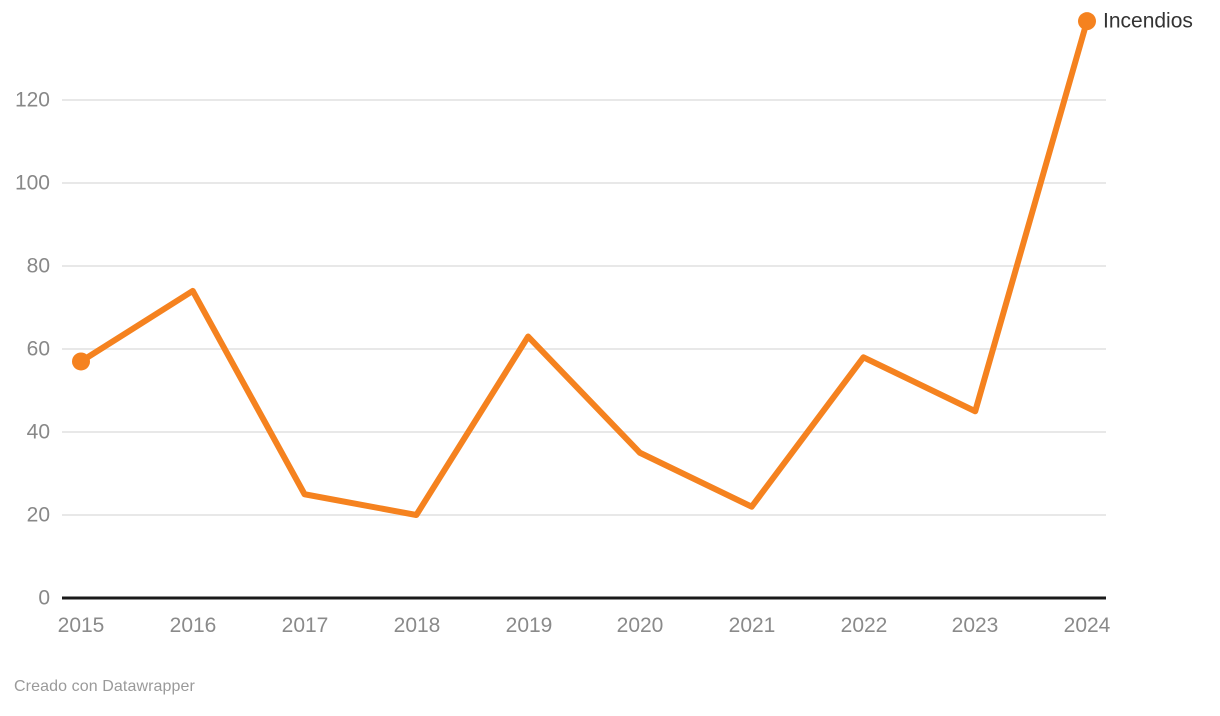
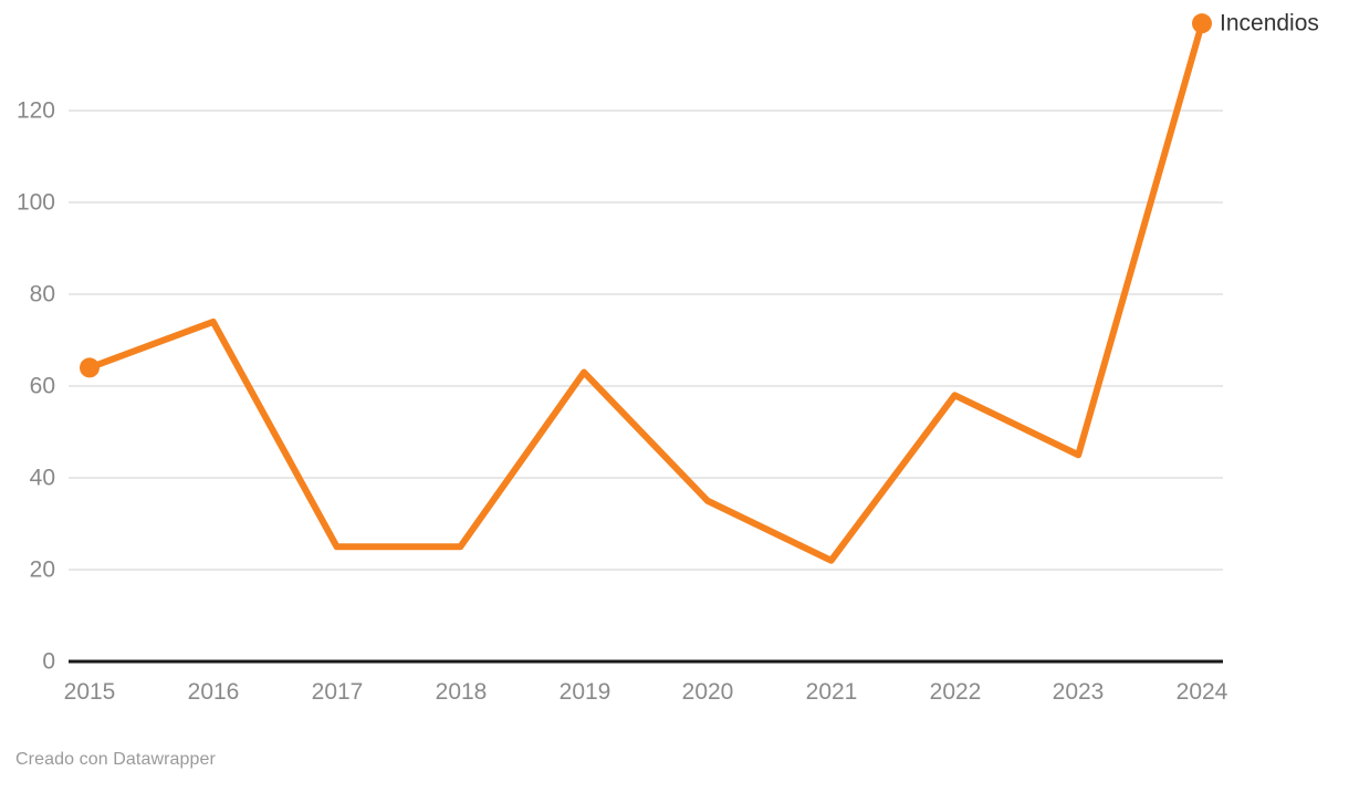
2015: 57 -> 64
2018: 20 -> 25
